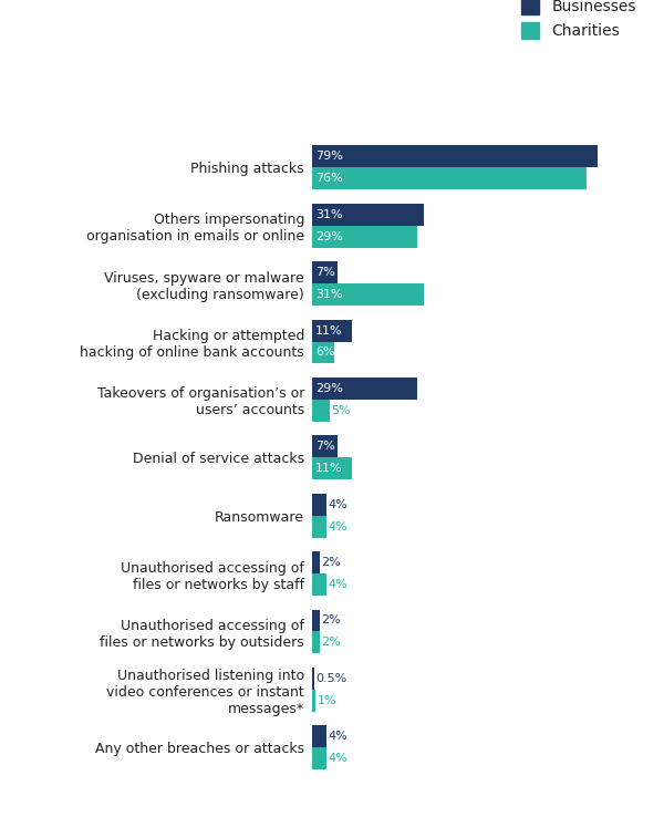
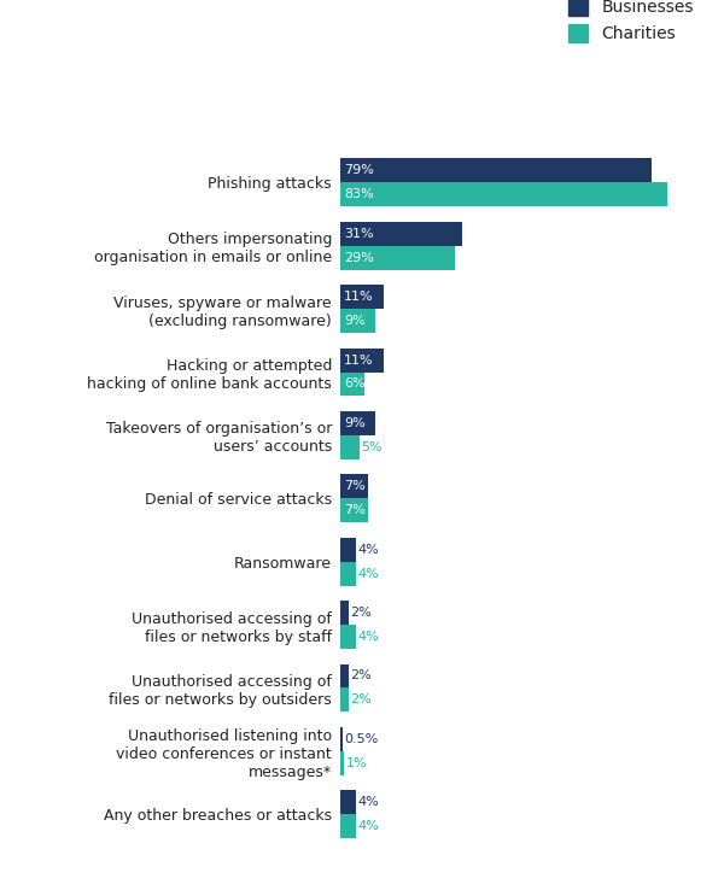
Charities/Phishing attacks: 76% -> 83%
Businesses/Viruses, spyware or malware (excluding ransomware): 7% -> 11%
Charities/Viruses, spyware or malware (excluding ransomware): 31% -> 9%
Businesses/Takeovers of organisation’s or users’ accounts: 29% -> 9%
Charities/Denial of service attacks: 11% -> 7%
